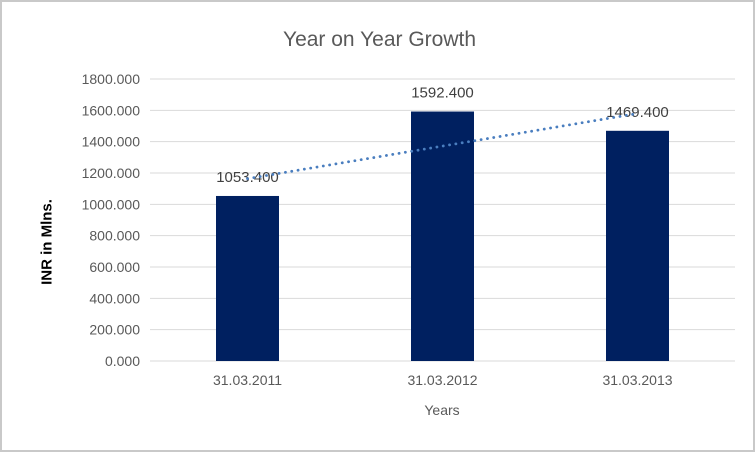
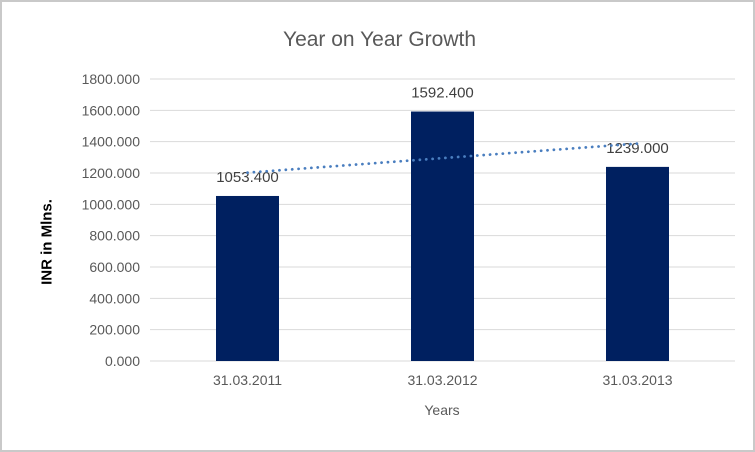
31.03.2013: 1469.400 -> 1239.000
